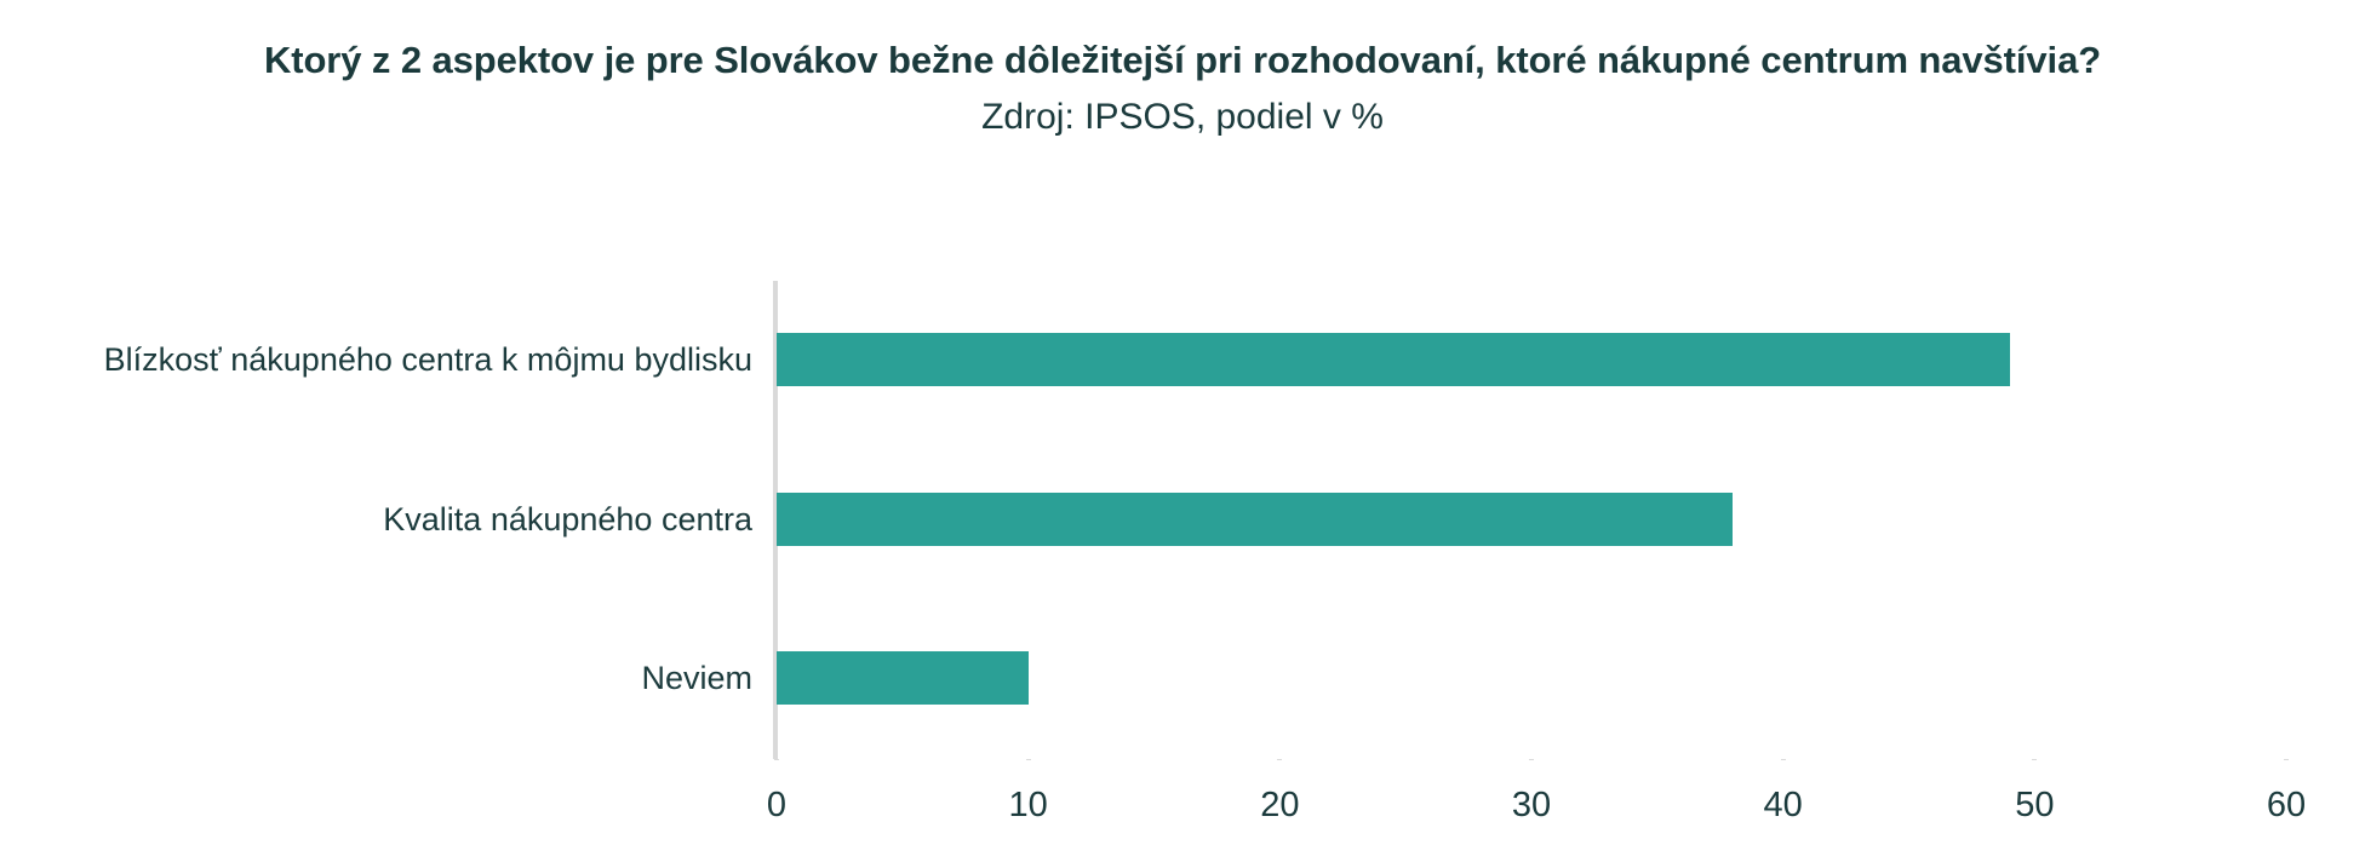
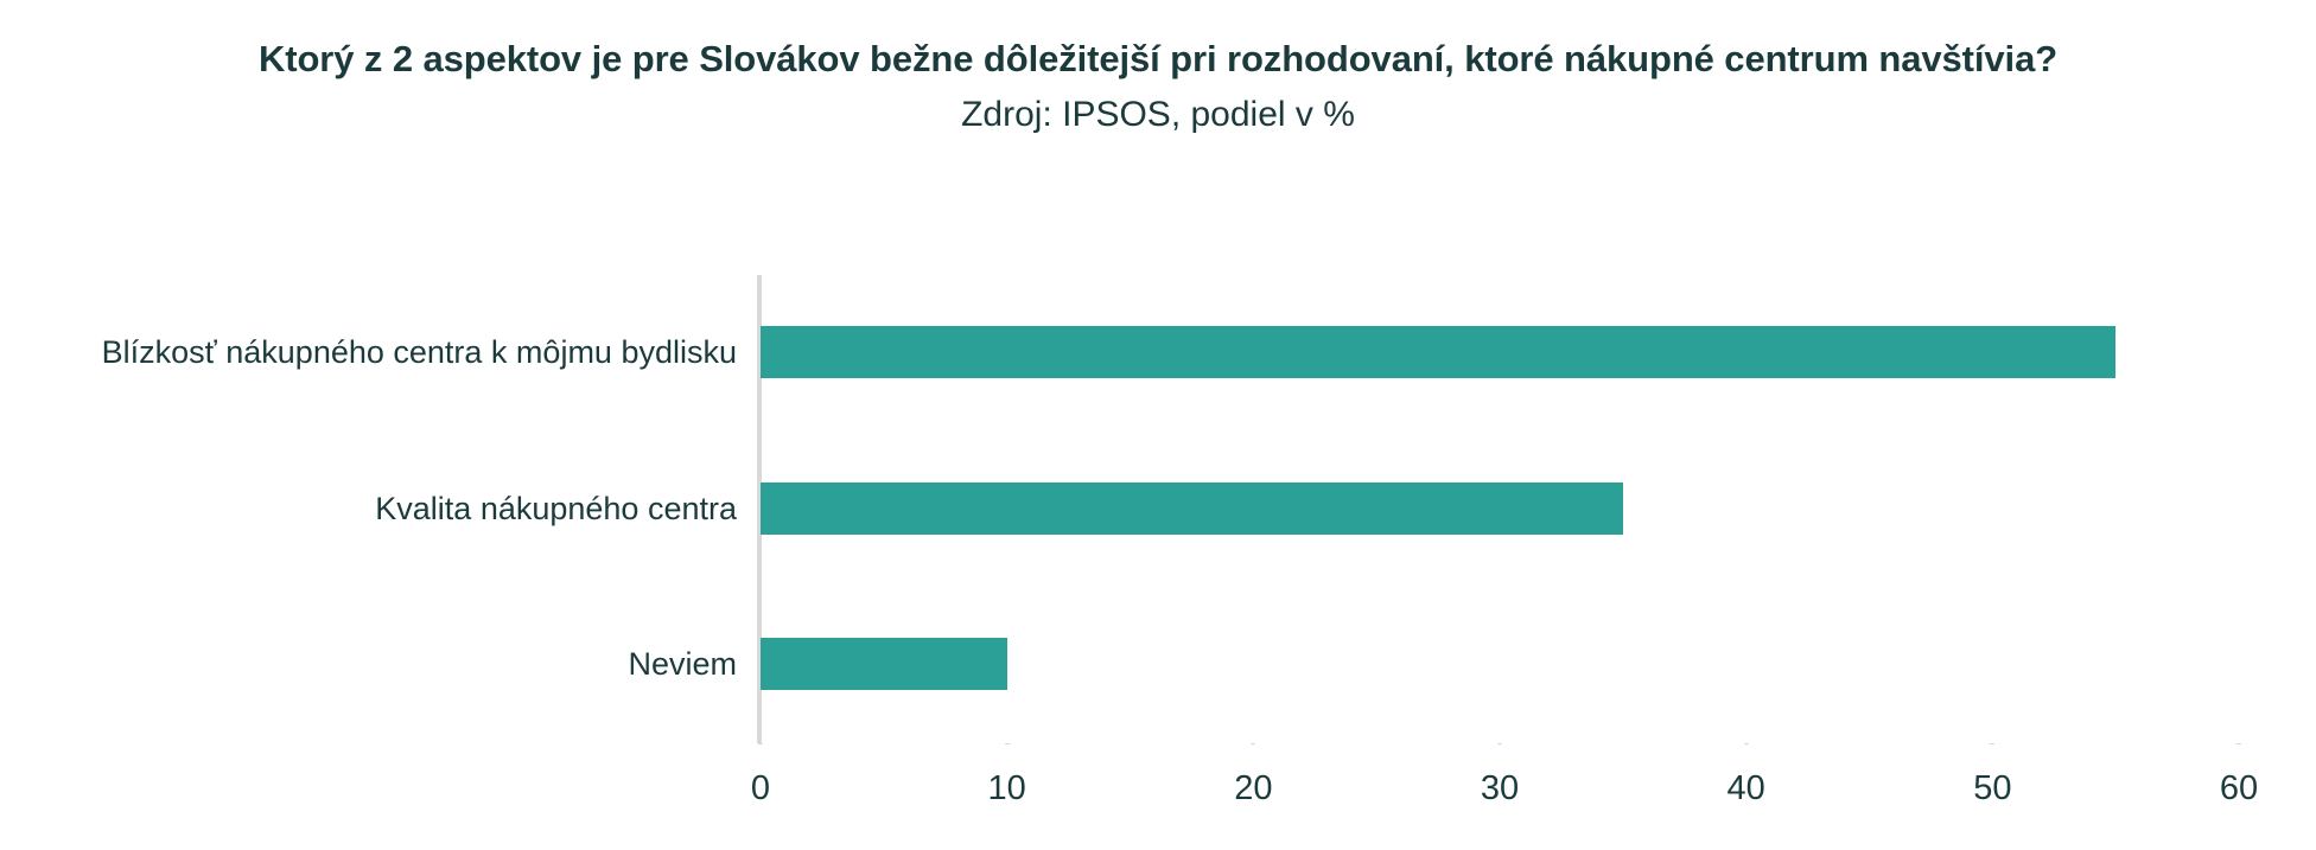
Blízkosť nákupného centra k môjmu bydlisku: 49 -> 55
Kvalita nákupného centra: 38 -> 35
